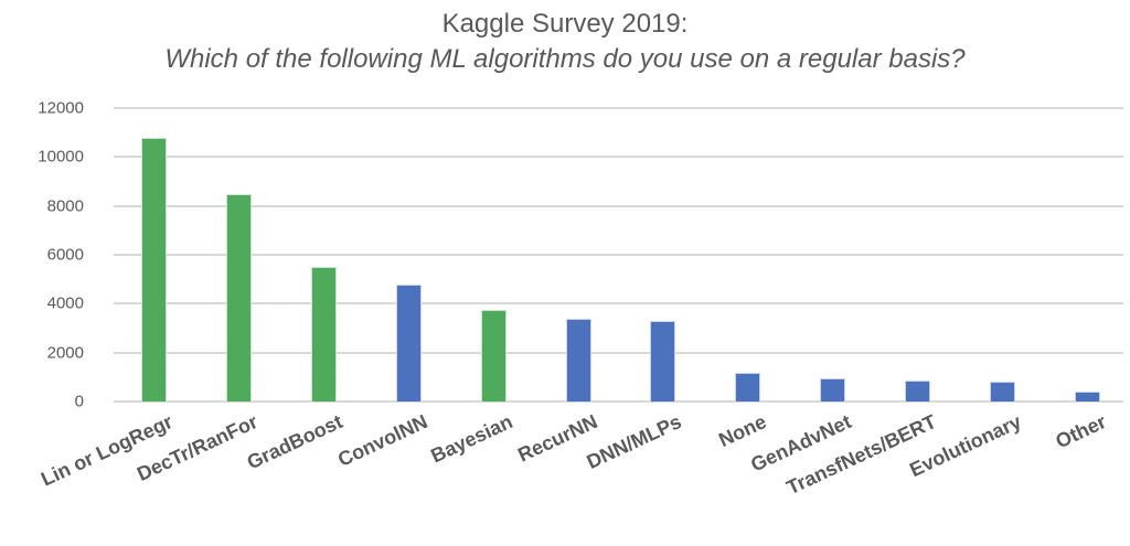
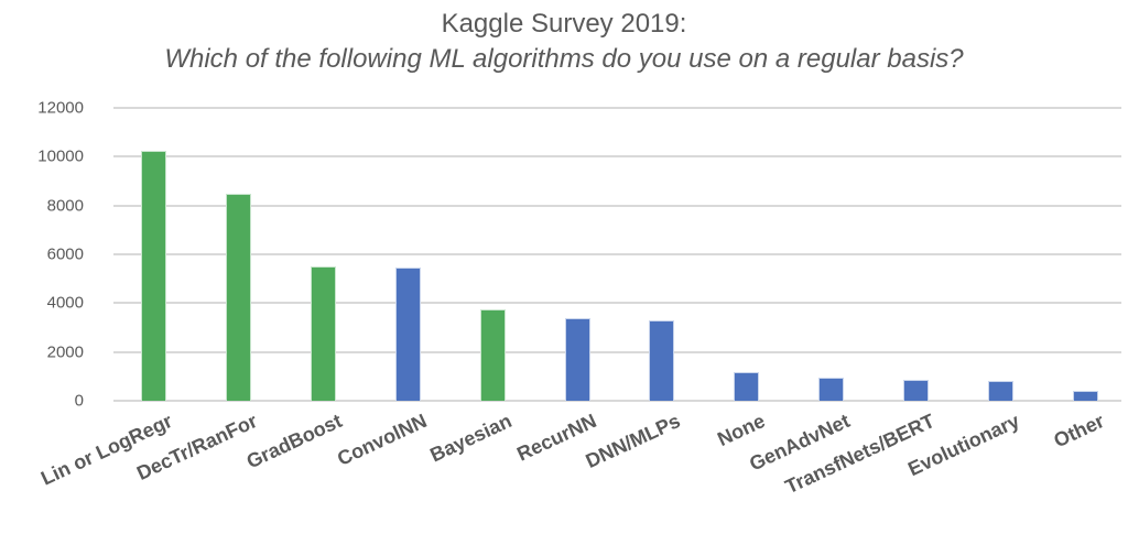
Lin or LogRegr: 10800 -> 10200
ConvolNN: 4800 -> 5500
